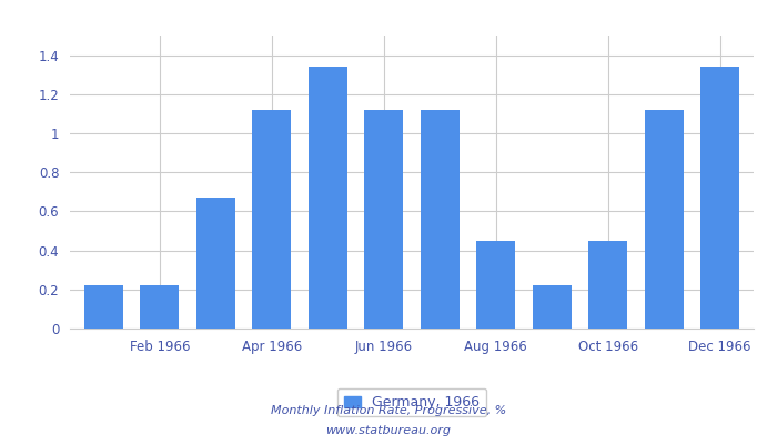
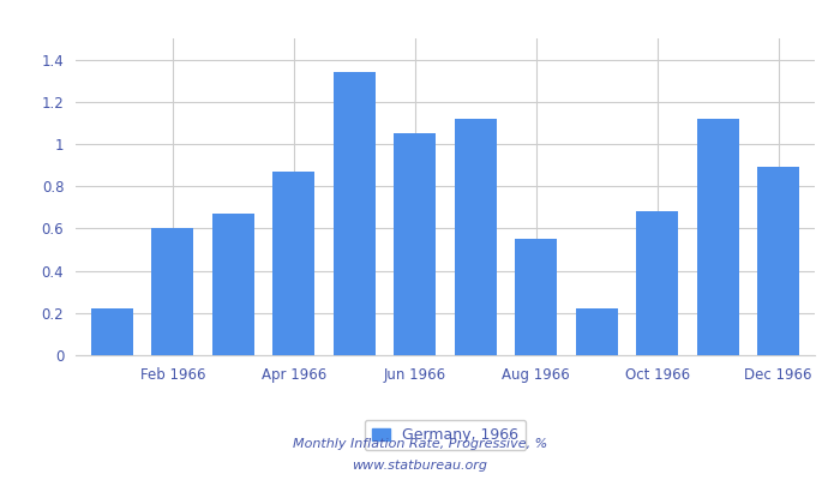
Feb 1966: 0.22 -> 0.60
Apr 1966: 1.12 -> 0.87
Jun 1966: 1.12 -> 1.05
Aug 1966: 0.45 -> 0.55
Oct 1966: 0.45 -> 0.68
Dec 1966: 1.34 -> 0.89
